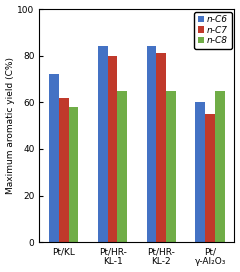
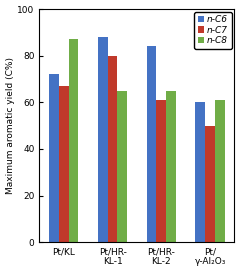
n-C7/Pt/KL: 62 -> 67
n-C8/Pt/KL: 58 -> 87
n-C6/Pt/HR- KL-1: 84 -> 88
n-C7/Pt/HR- KL-2: 81 -> 61
n-C7/Pt/ γ-Al₂O₃: 55 -> 50
n-C8/Pt/ γ-Al₂O₃: 65 -> 61
